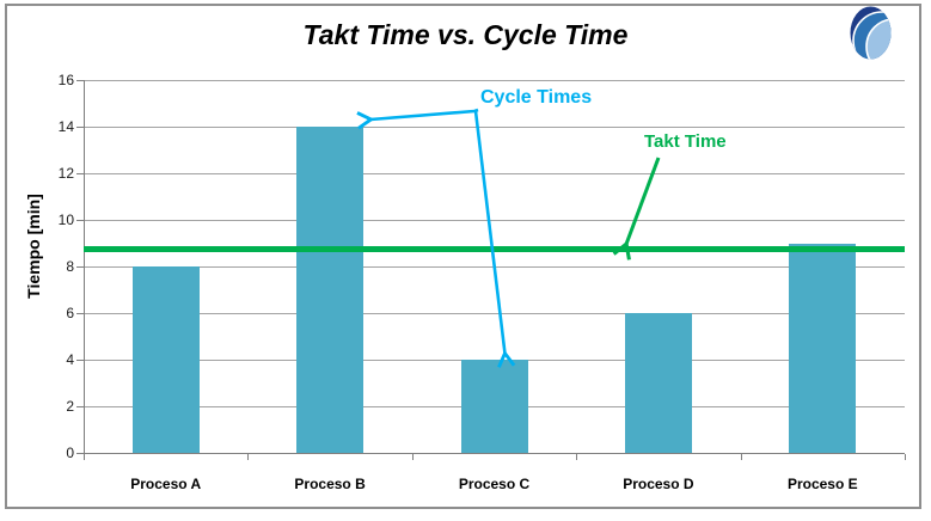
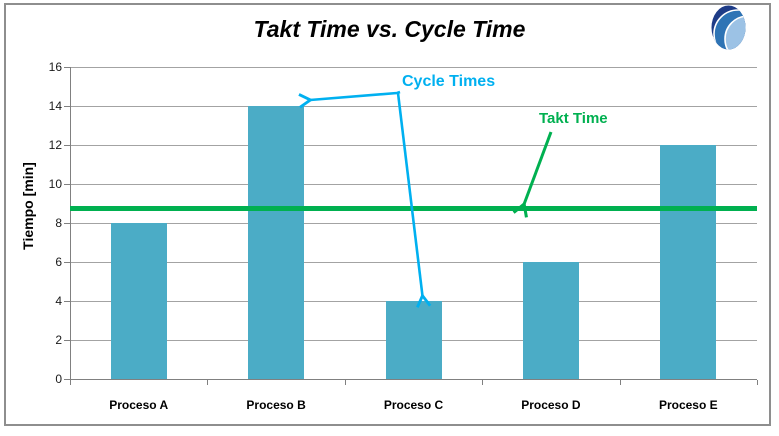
Proceso E: 9 -> 12
